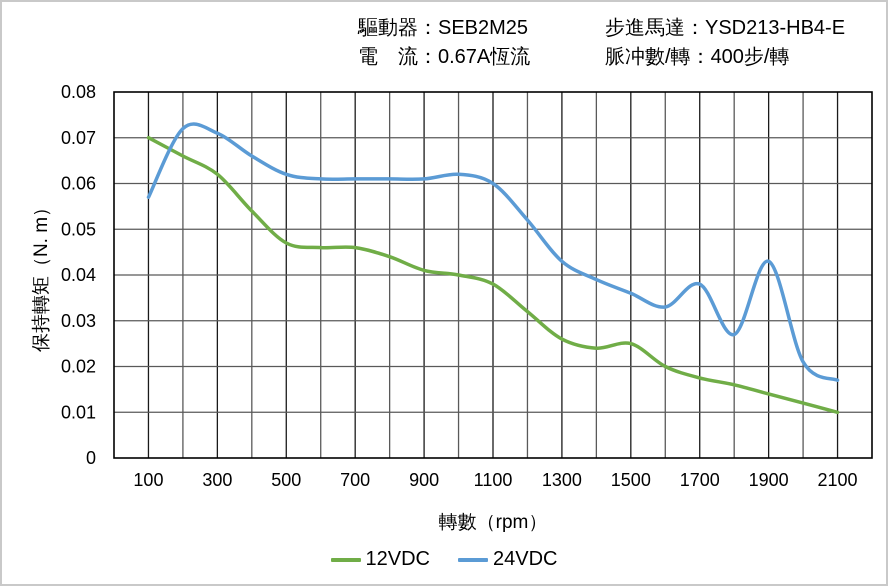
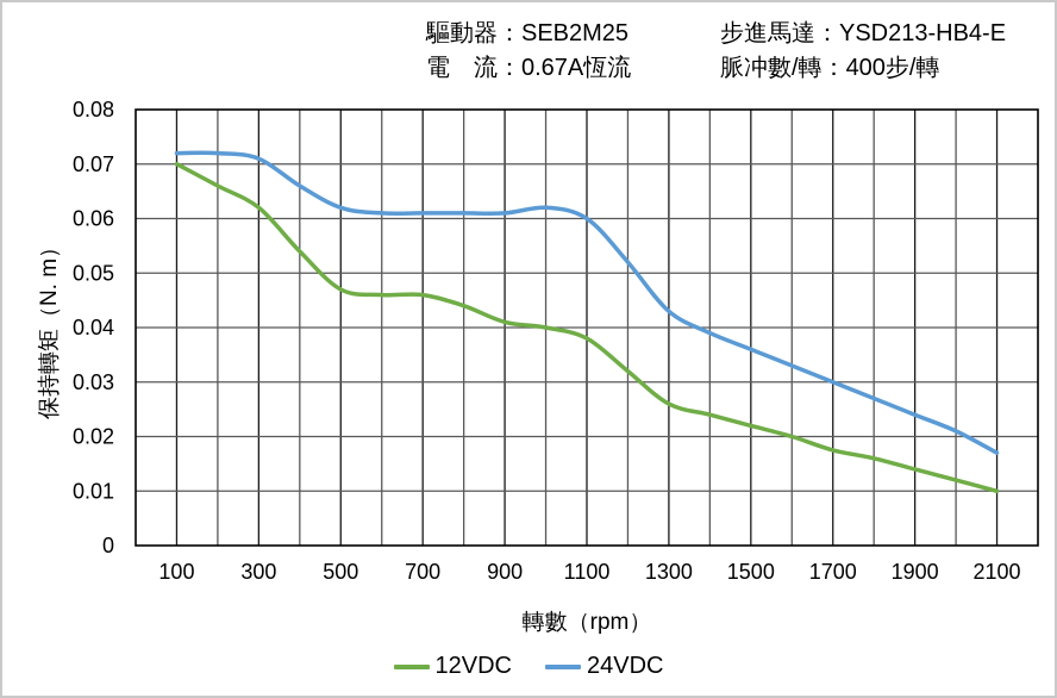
24VDC/100: 0.057 -> 0.072
12VDC/1500: 0.025 -> 0.022
24VDC/1700: 0.038 -> 0.030
24VDC/1900: 0.043 -> 0.024
